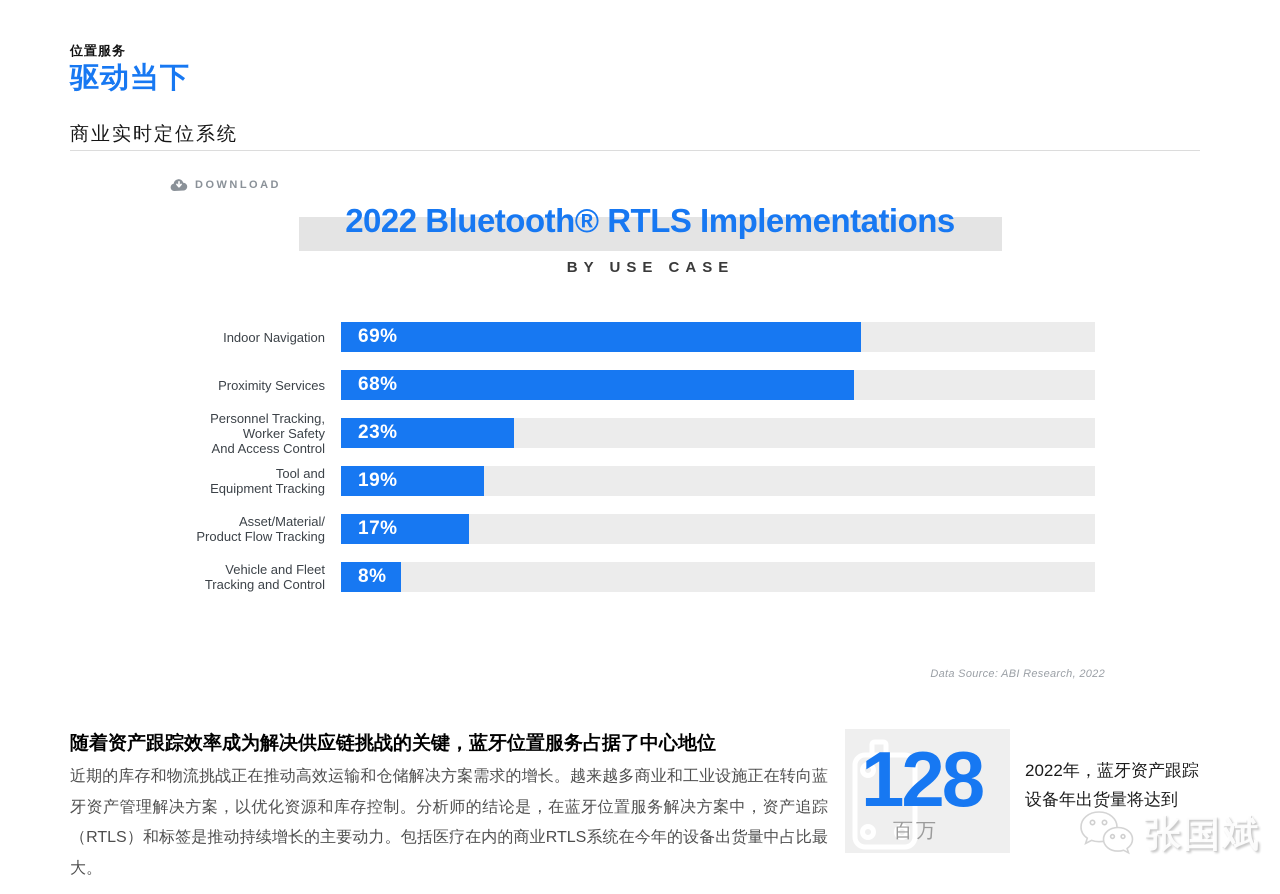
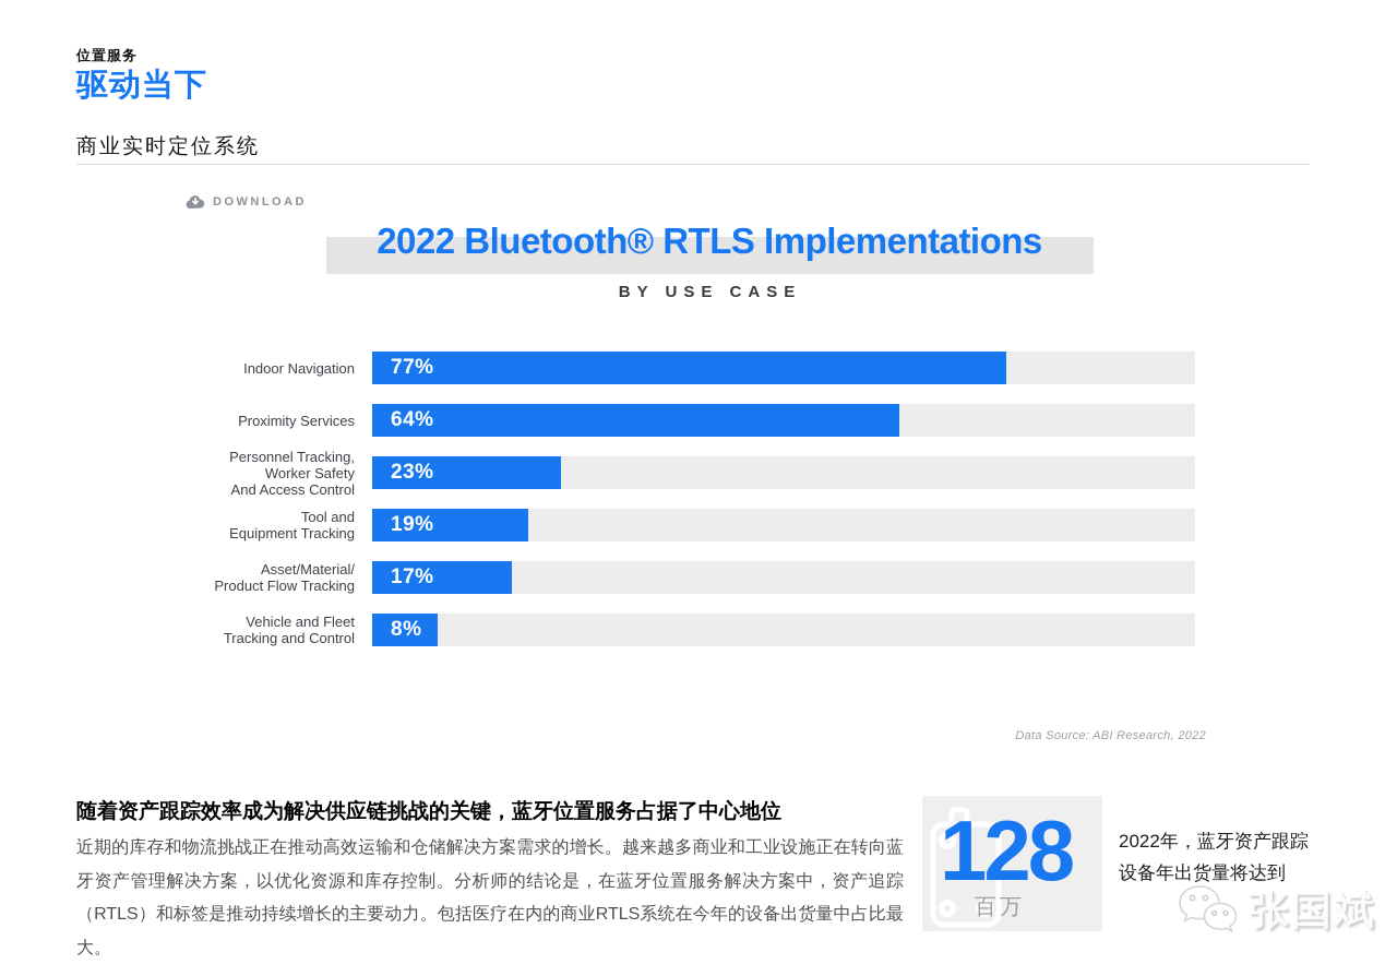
Indoor Navigation: 69% -> 77%
Proximity Services: 68% -> 64%
